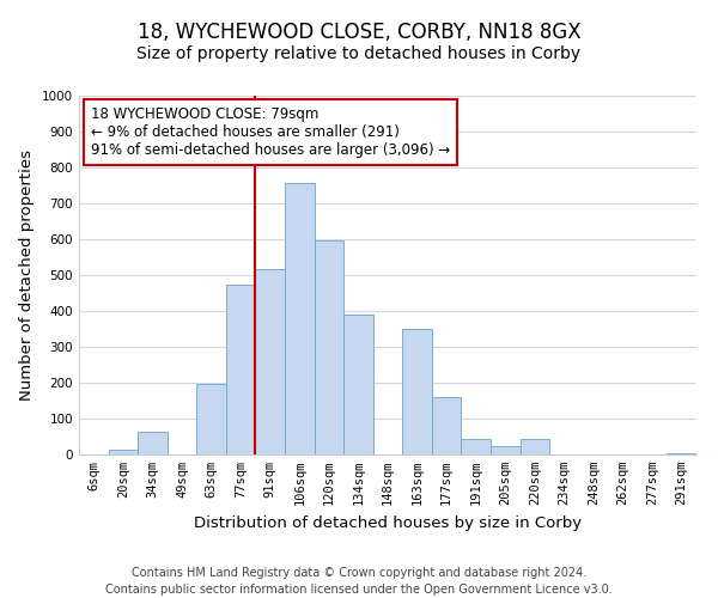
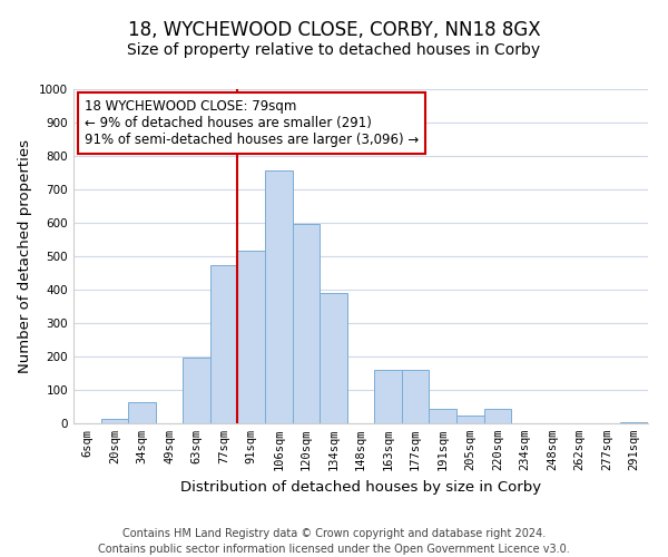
163sqm: 350 -> 160
